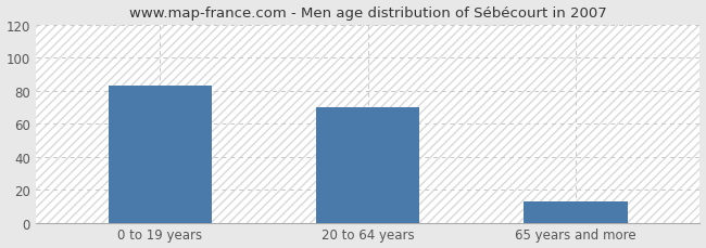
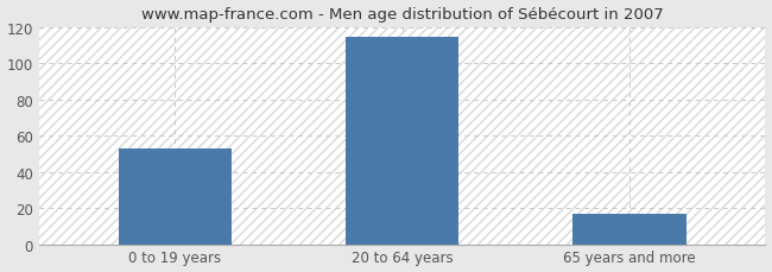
0 to 19 years: 83 -> 53
20 to 64 years: 70 -> 115
65 years and more: 13 -> 17
